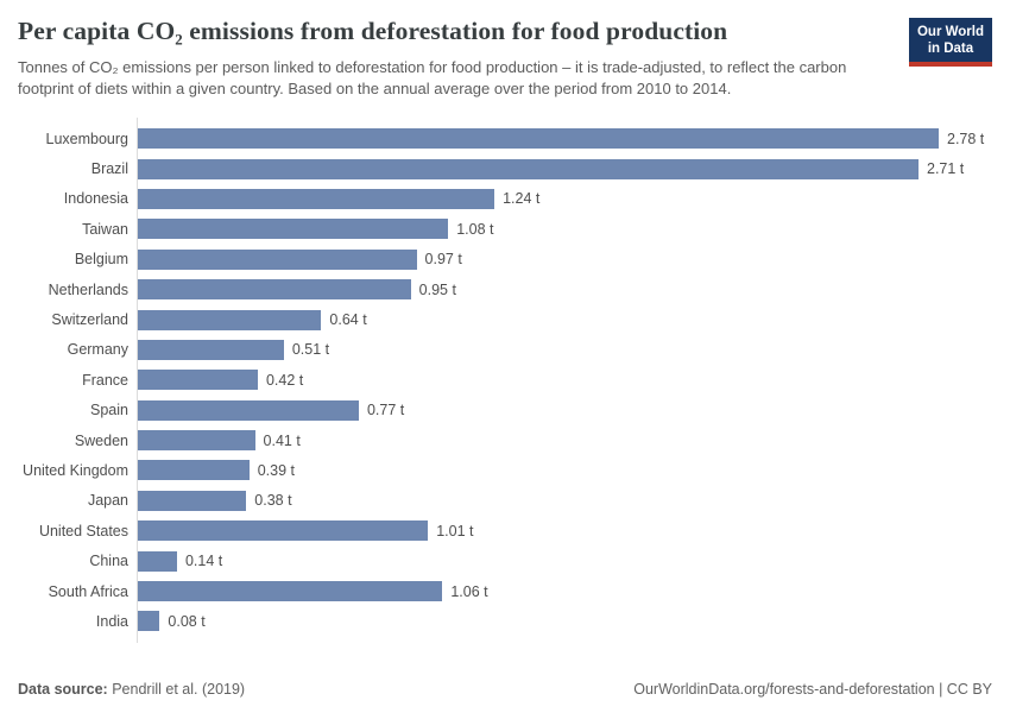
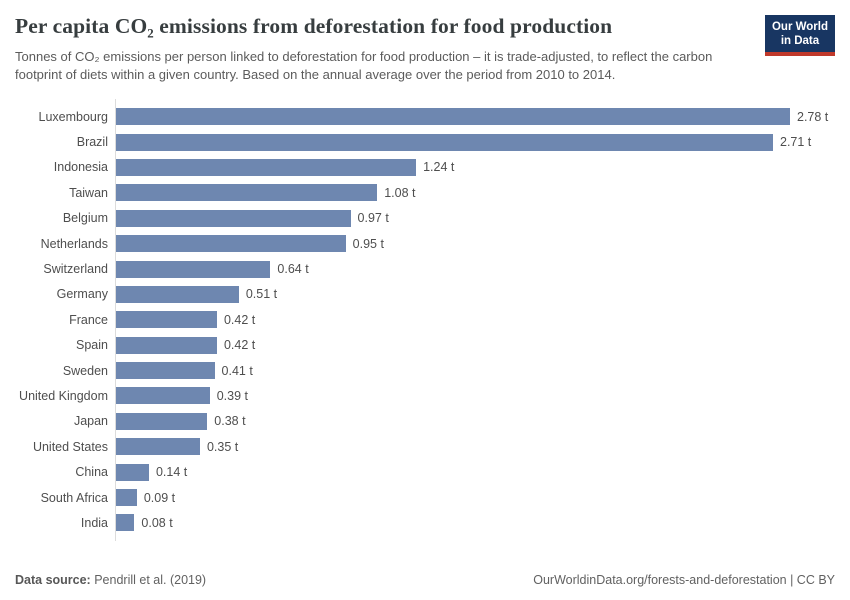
Spain: 0.77 -> 0.42
United States: 1.01 -> 0.35
South Africa: 1.06 -> 0.09
